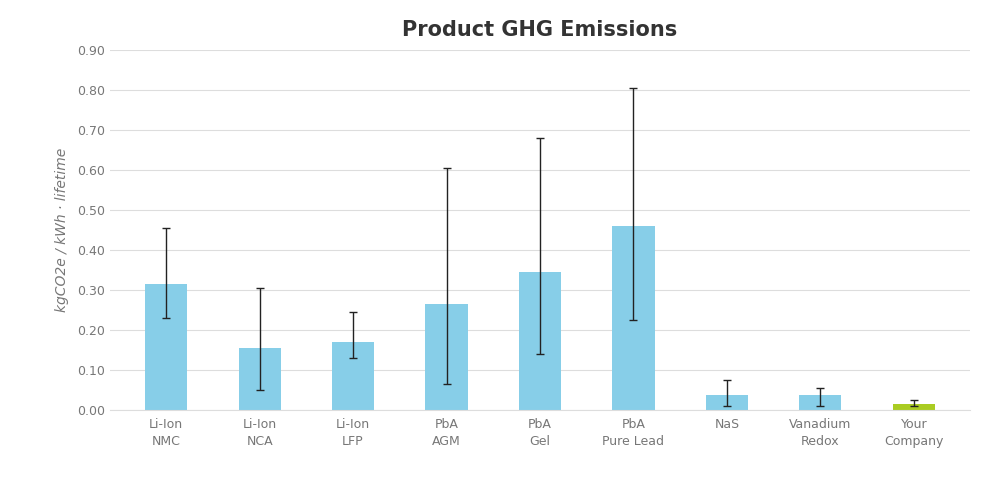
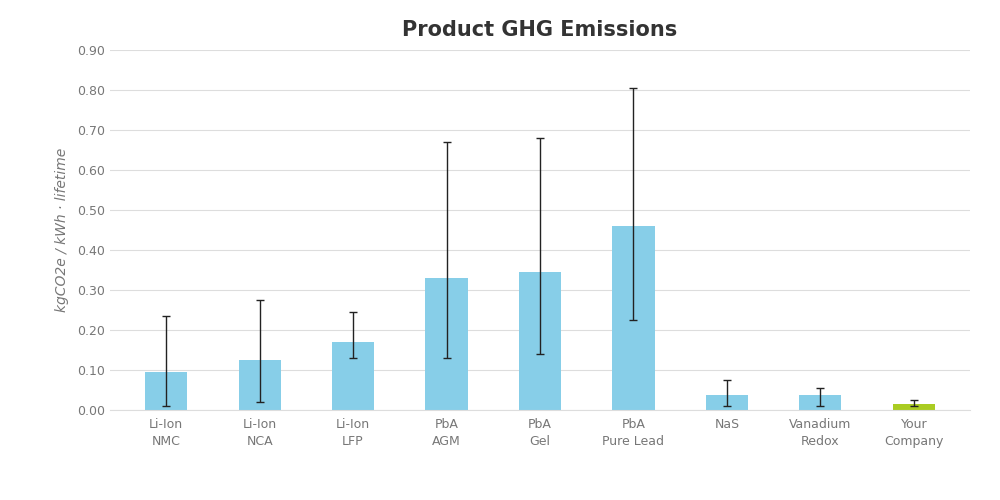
Li-Ion NMC: 0.315 -> 0.095
Li-Ion NCA: 0.155 -> 0.125
PbA AGM: 0.265 -> 0.330
